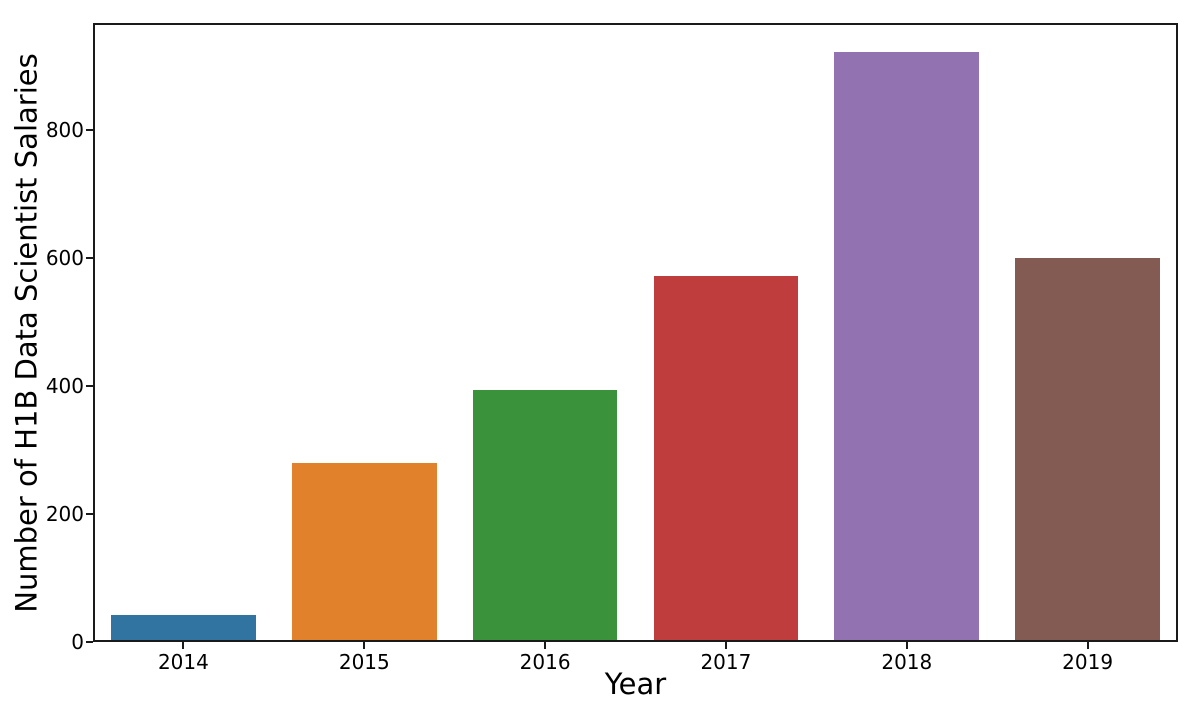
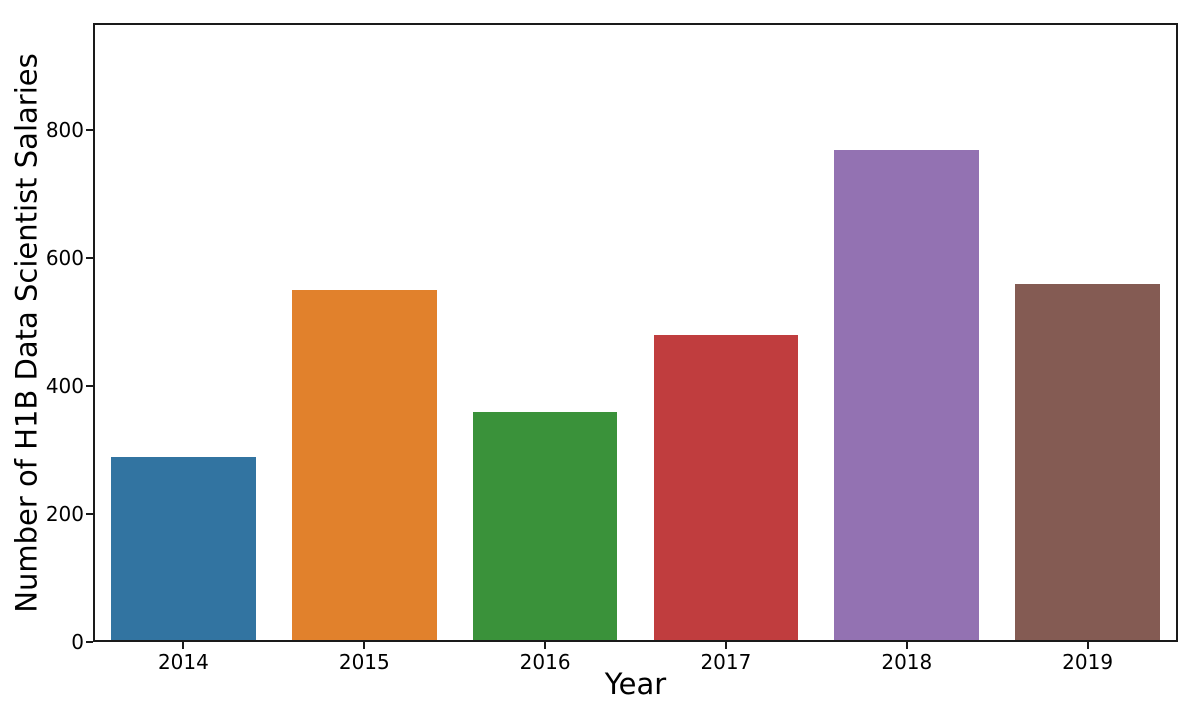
2014: 40 -> 290
2015: 280 -> 550
2016: 390 -> 360
2017: 570 -> 480
2018: 920 -> 770
2019: 600 -> 560
